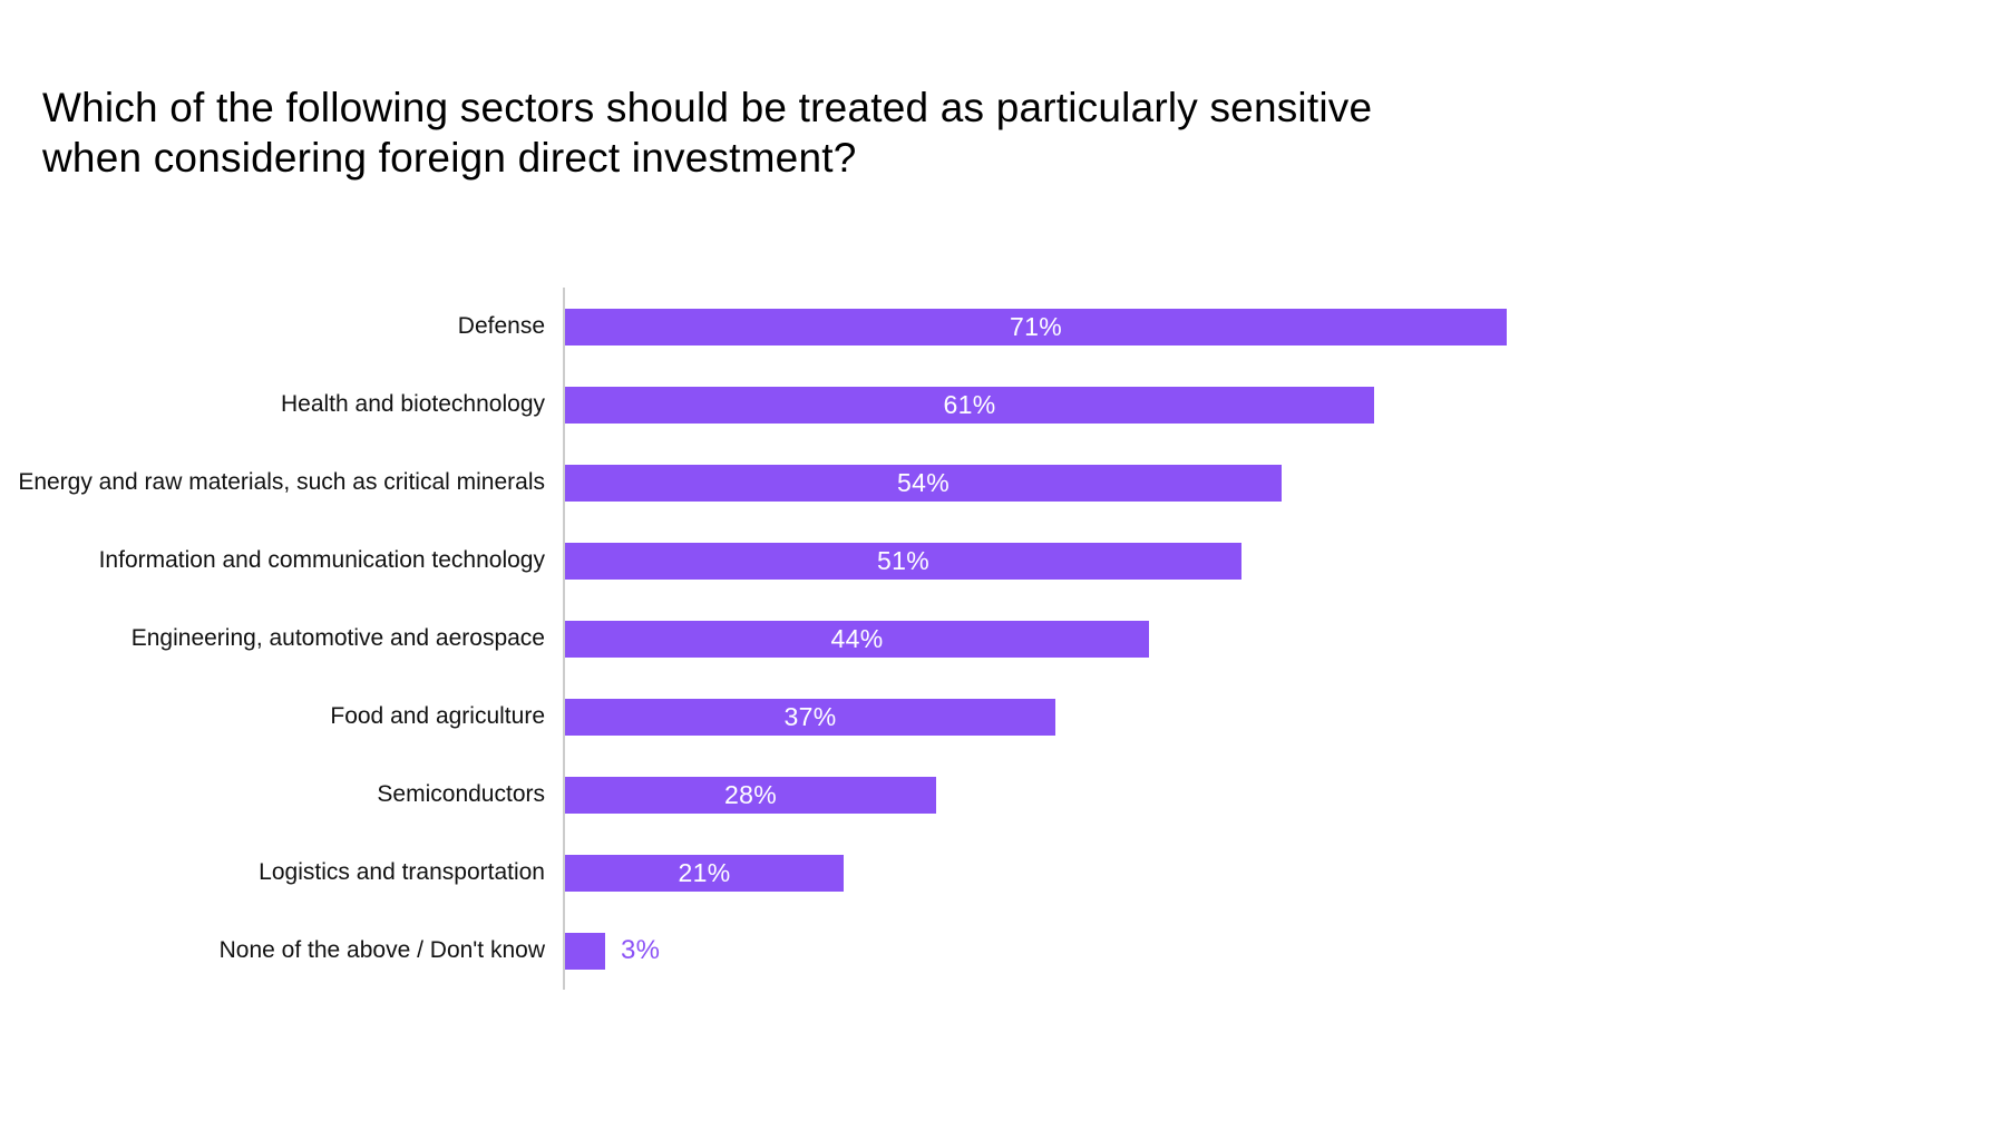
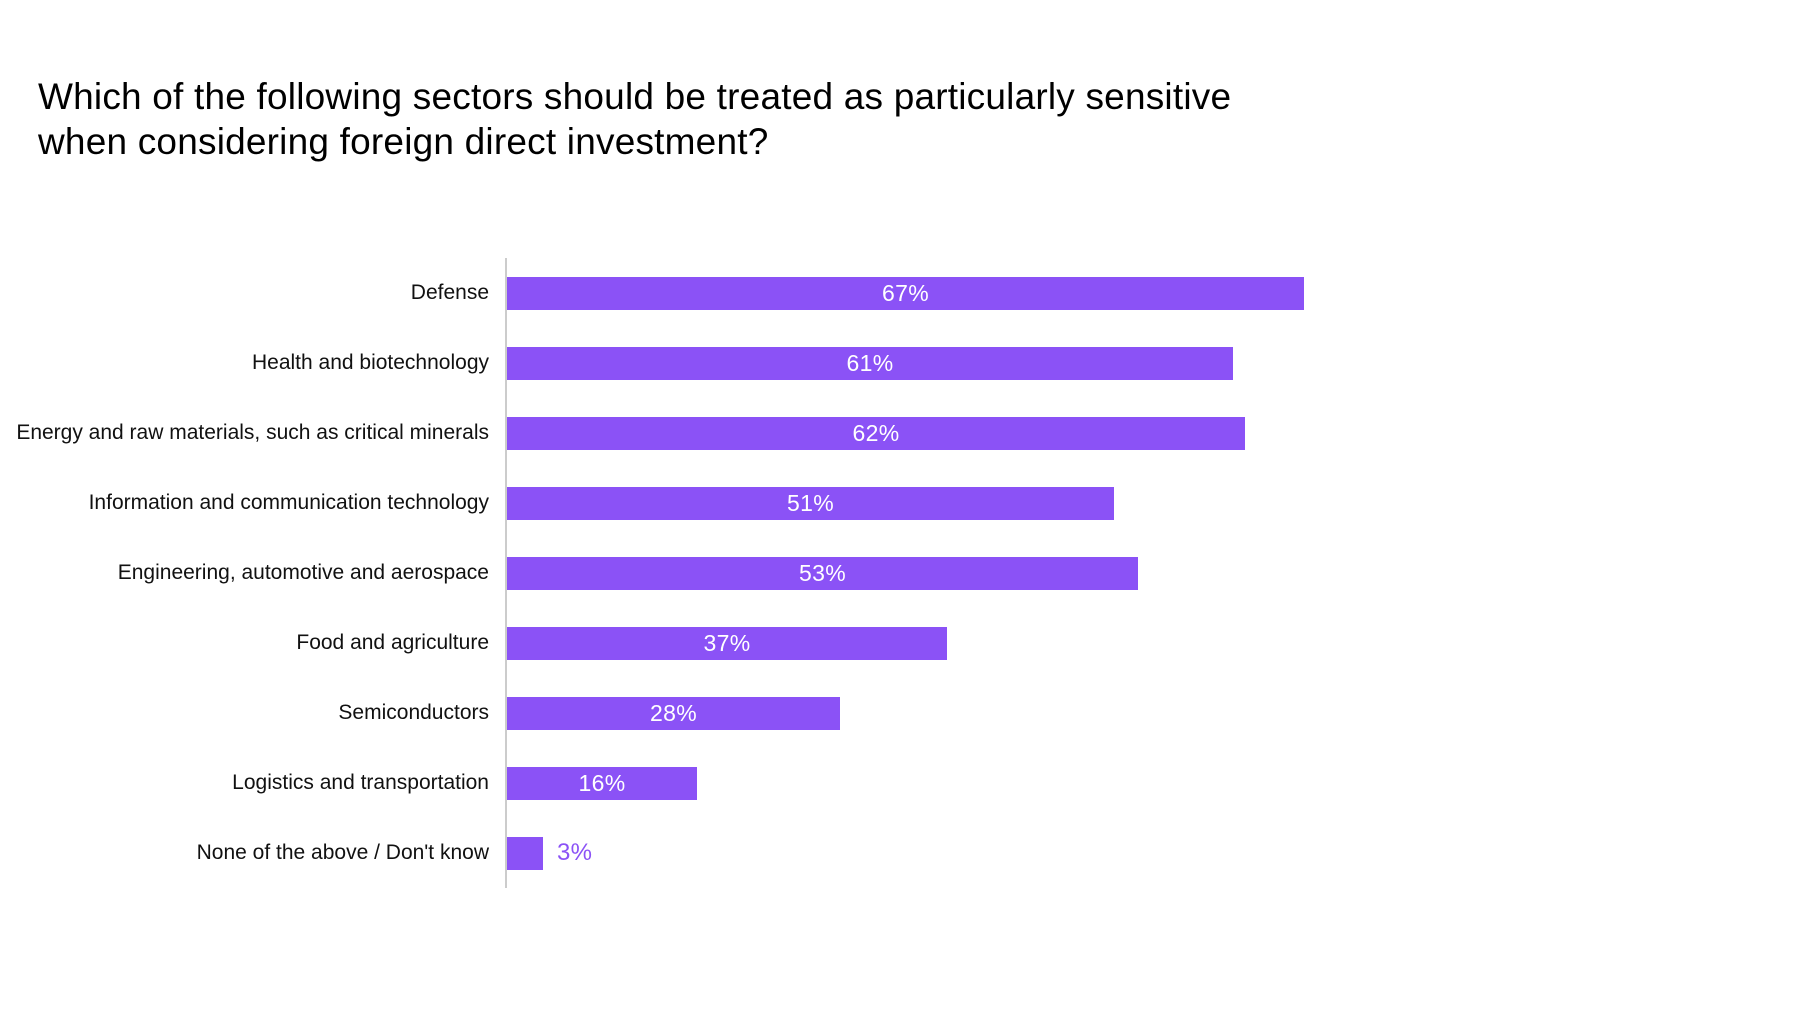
Defense: 71% -> 67%
Energy and raw materials, such as critical minerals: 54% -> 62%
Engineering, automotive and aerospace: 44% -> 53%
Logistics and transportation: 21% -> 16%
